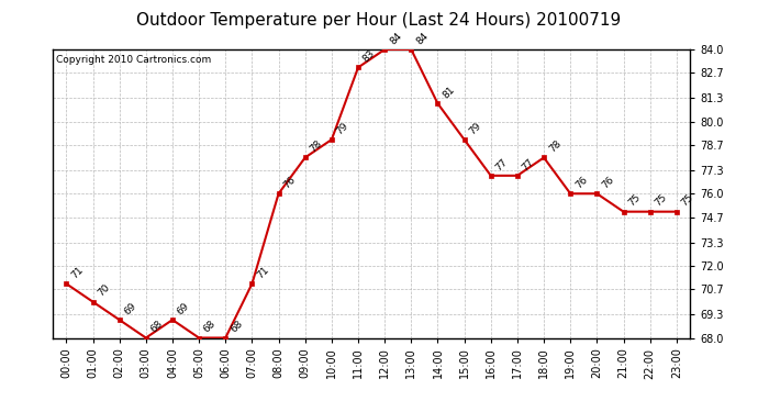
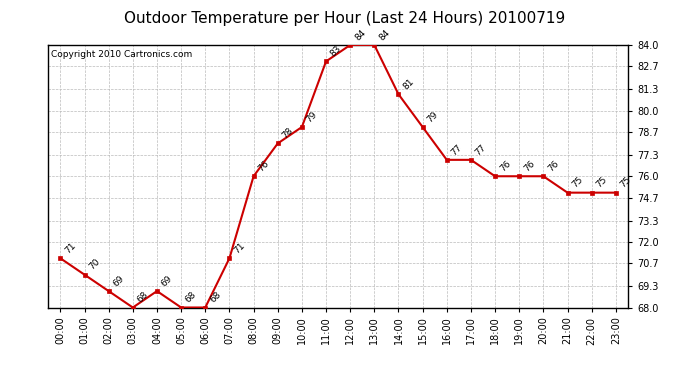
18:00: 78 -> 76
